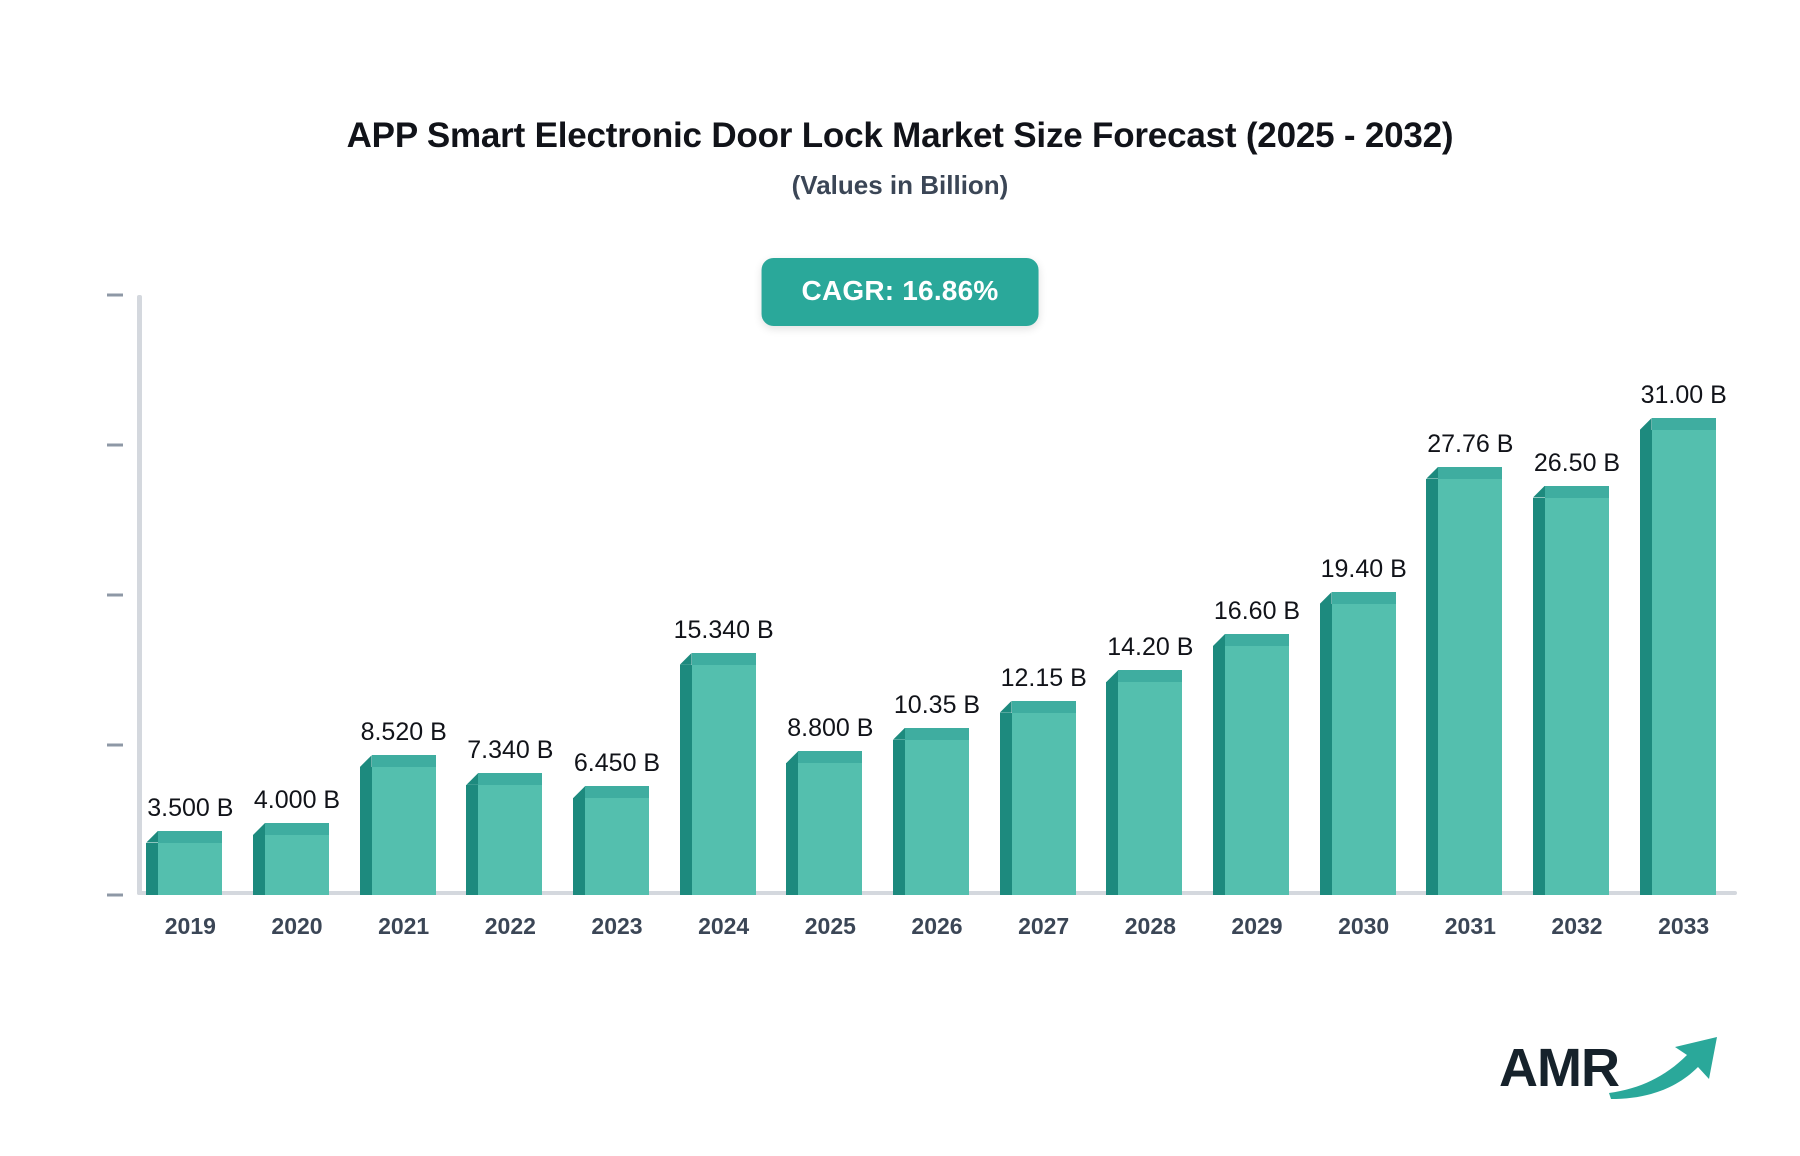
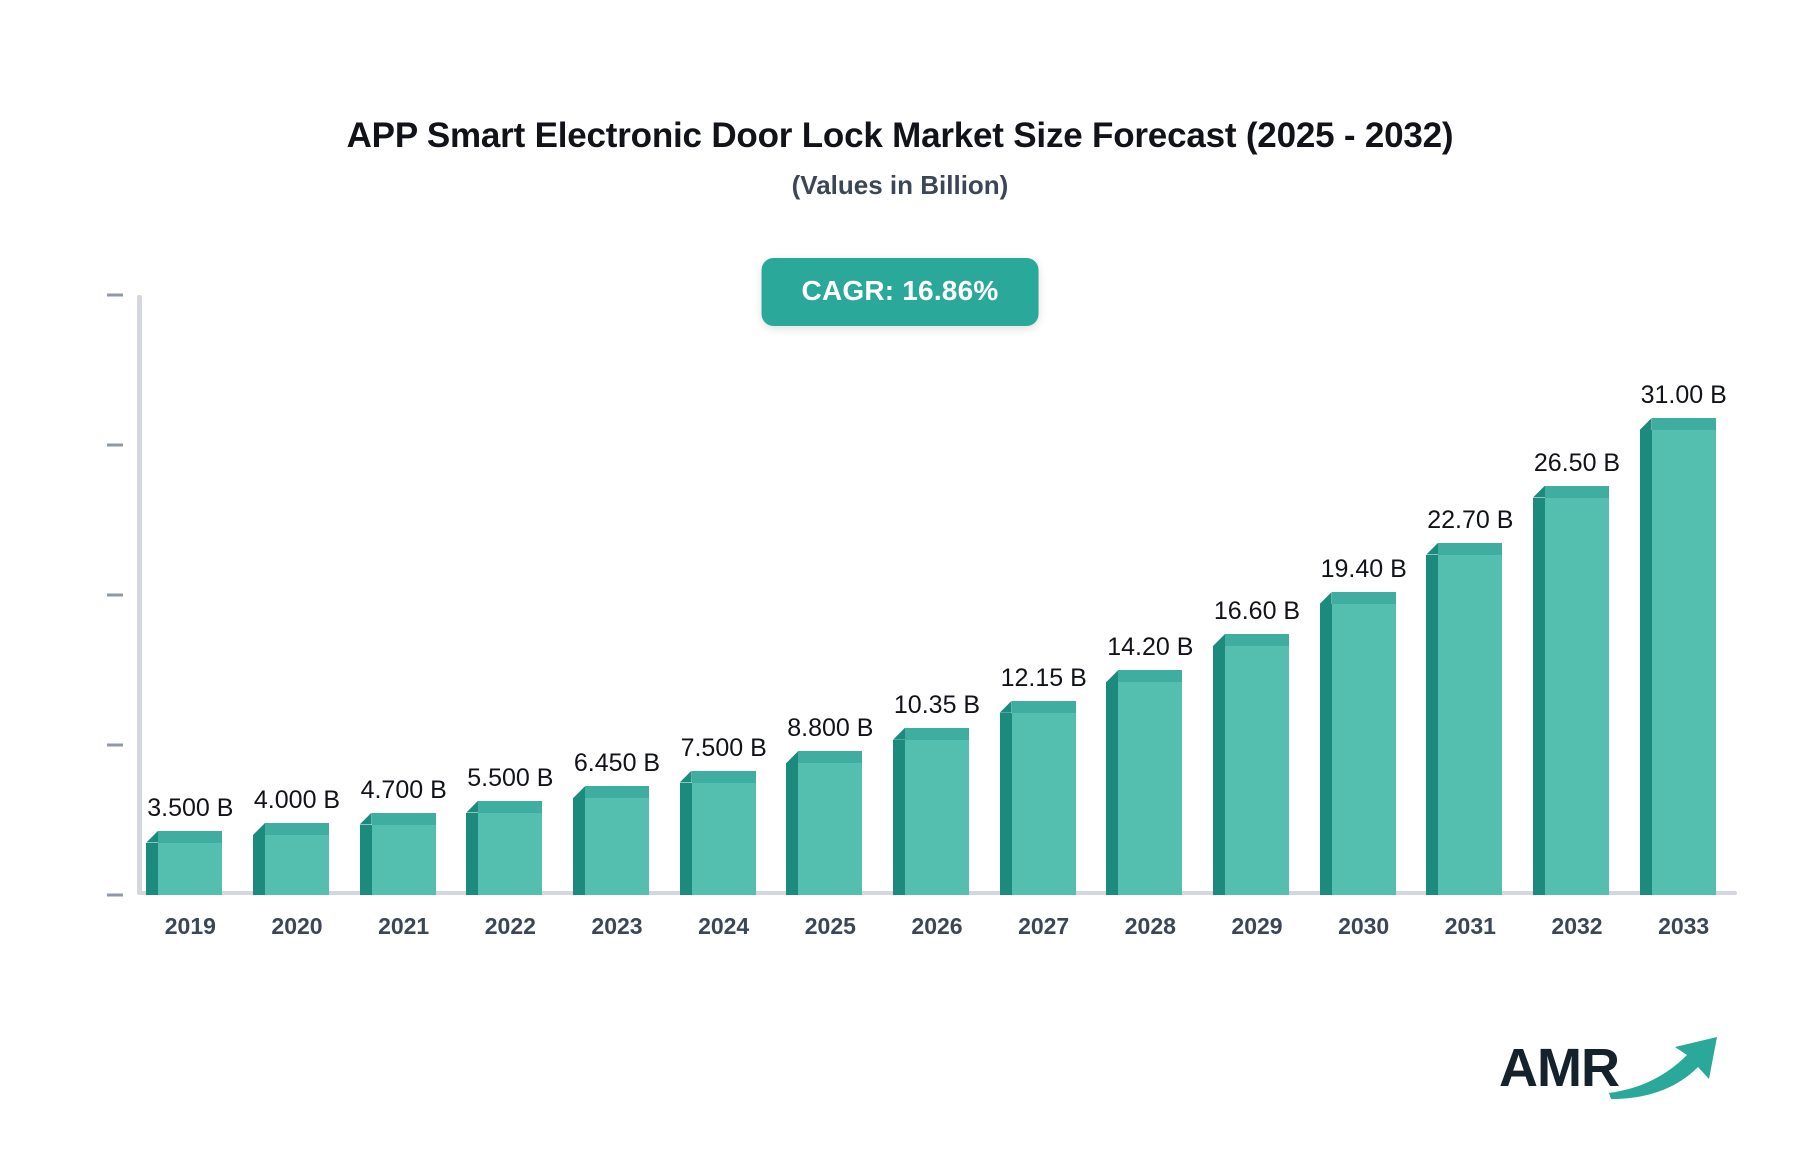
2021: 8.520 -> 4.700
2022: 7.340 -> 5.500
2024: 15.340 -> 7.500
2031: 27.76 -> 22.70
